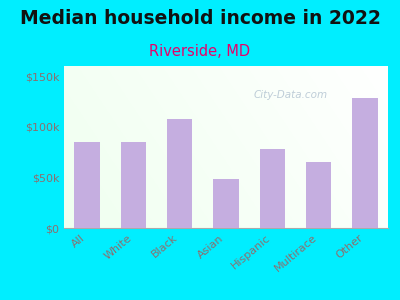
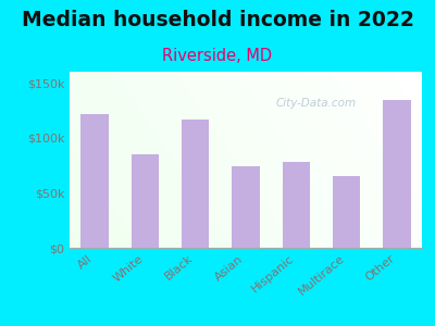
All: $85k -> $121k
Black: $108k -> $117k
Asian: $48k -> $74k
Other: $128k -> $134k
